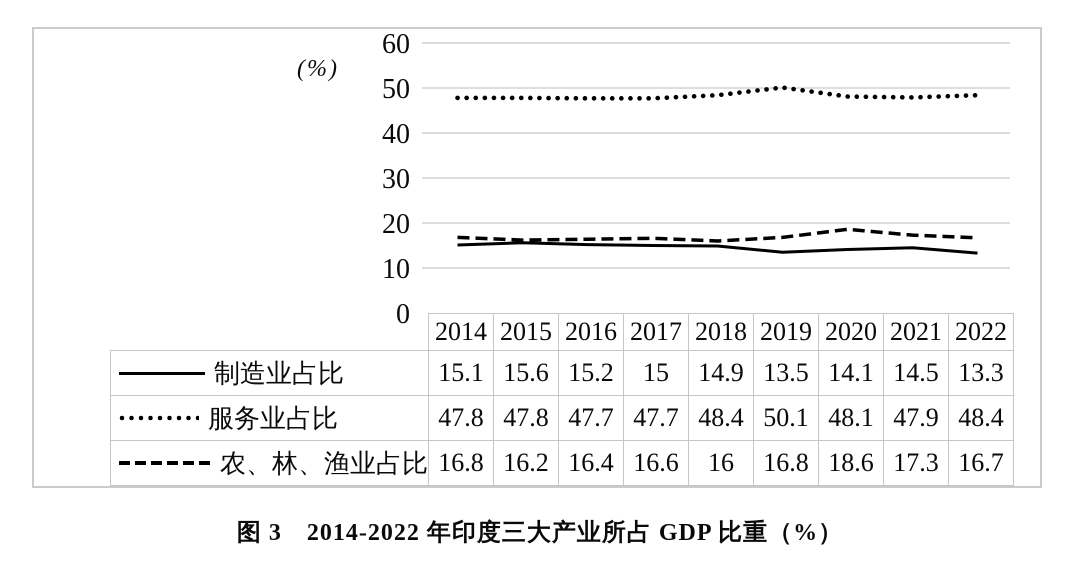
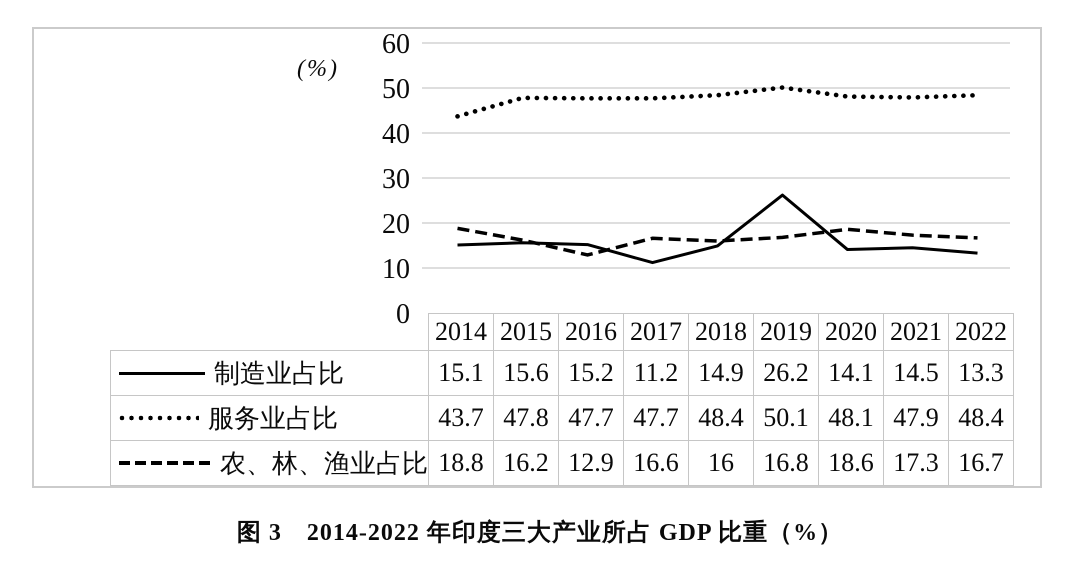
服务业占比/2014: 47.8 -> 43.7
农、林、渔业占比/2014: 16.8 -> 18.8
农、林、渔业占比/2016: 16.4 -> 12.9
制造业占比/2017: 15 -> 11.2
制造业占比/2019: 13.5 -> 26.2
